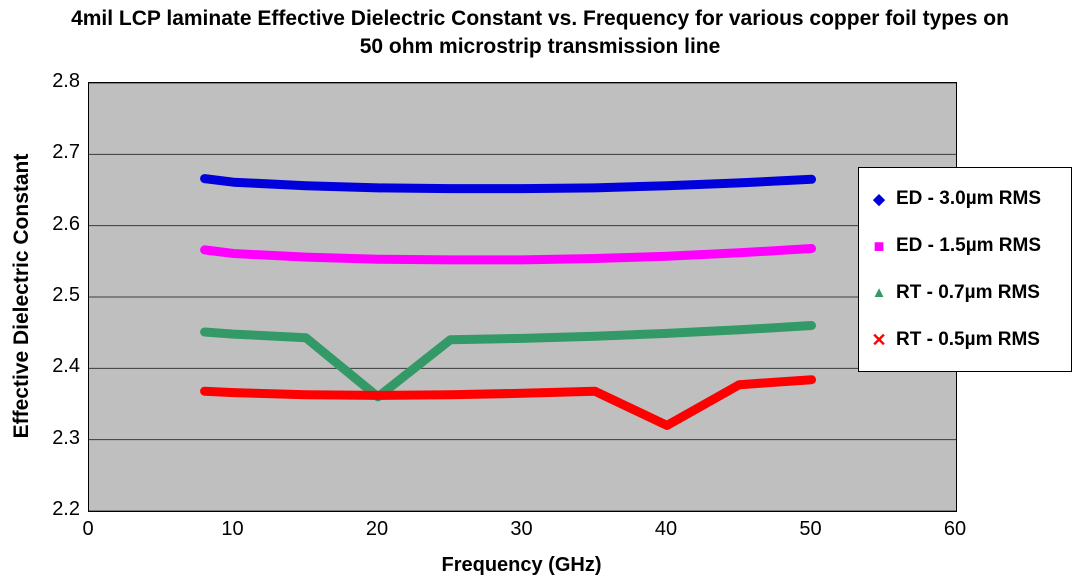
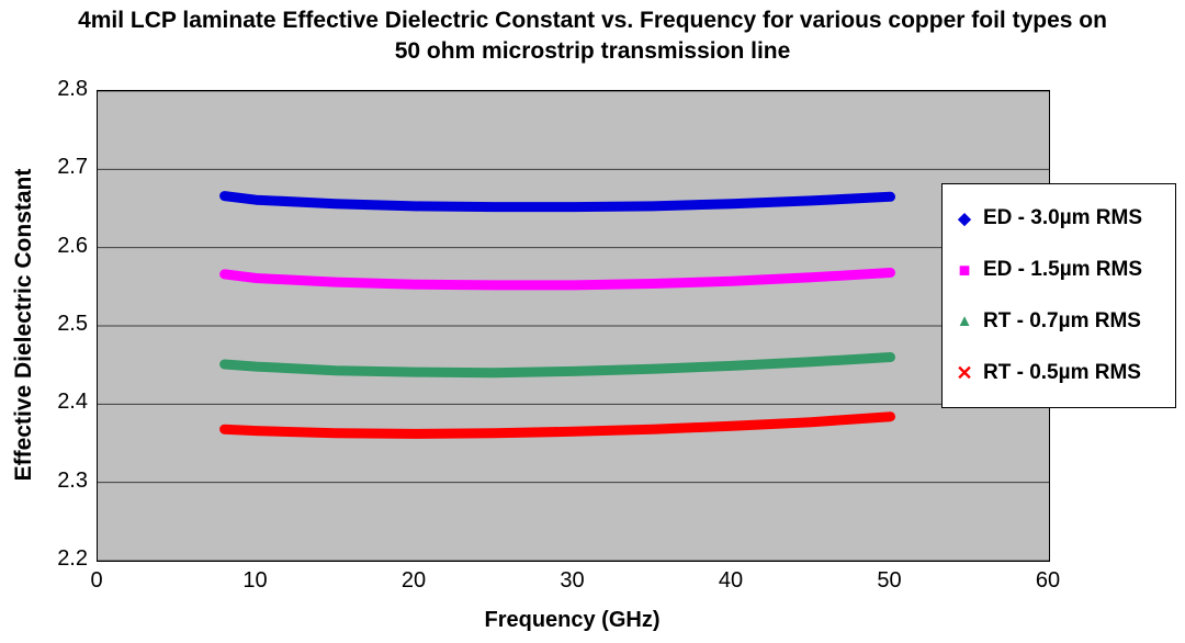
RT - 0.7µm RMS/20: 2.36 -> 2.44
RT - 0.5µm RMS/40: 2.32 -> 2.37
